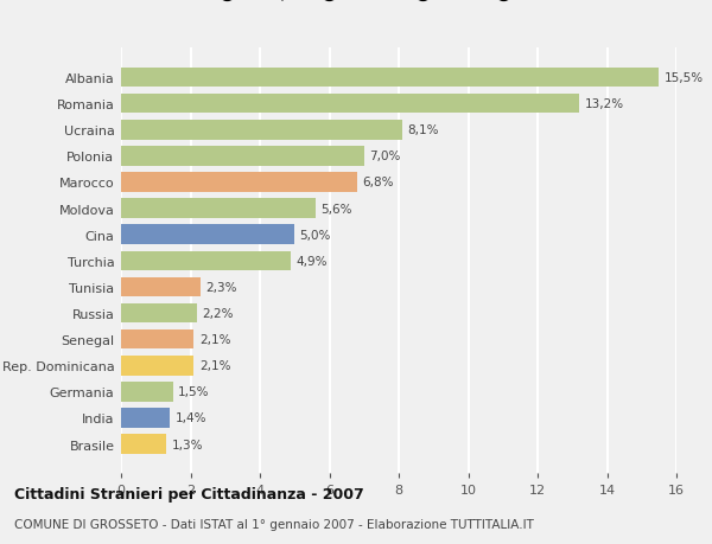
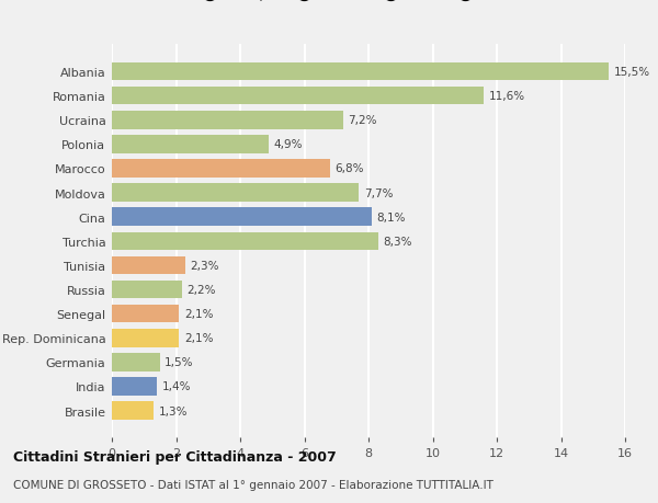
Romania: 13,2% -> 11,6%
Ucraina: 8,1% -> 7,2%
Polonia: 7,0% -> 4,9%
Moldova: 5,6% -> 7,7%
Cina: 5,0% -> 8,1%
Turchia: 4,9% -> 8,3%
